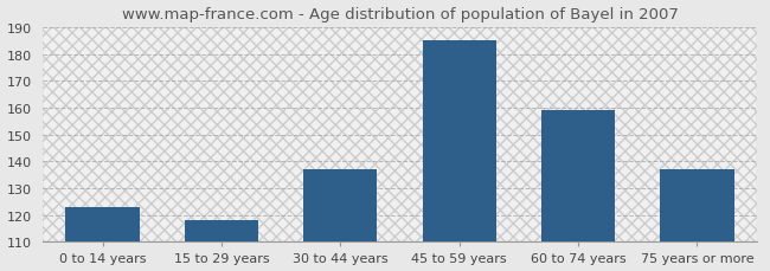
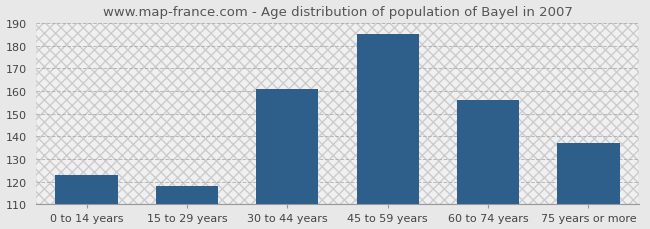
30 to 44 years: 137 -> 161
60 to 74 years: 159 -> 156
